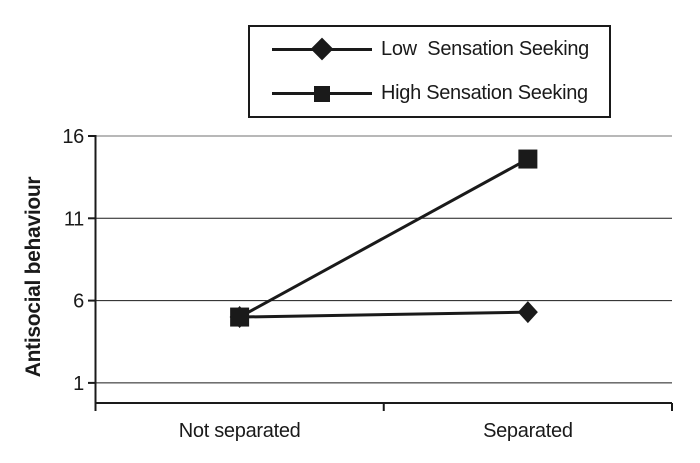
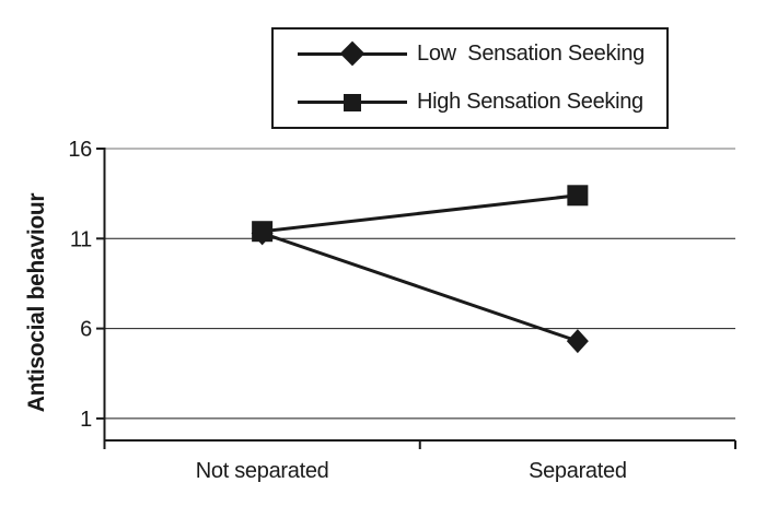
Low Sensation Seeking/Not separated: 5.0 -> 11.3
High Sensation Seeking/Not separated: 5.0 -> 11.4
High Sensation Seeking/Separated: 14.6 -> 13.4
